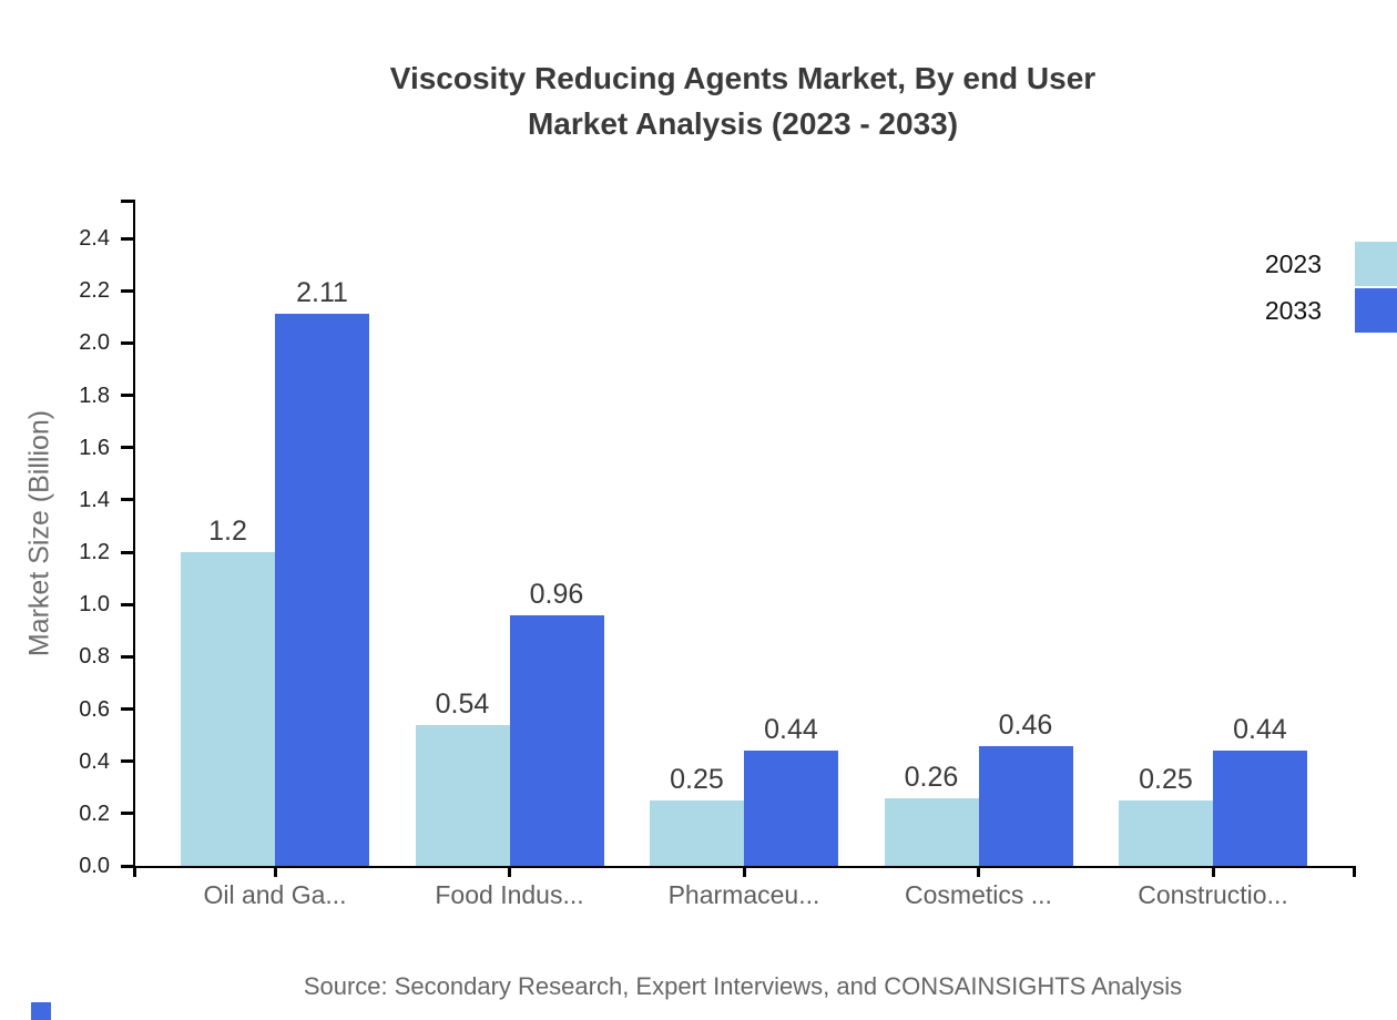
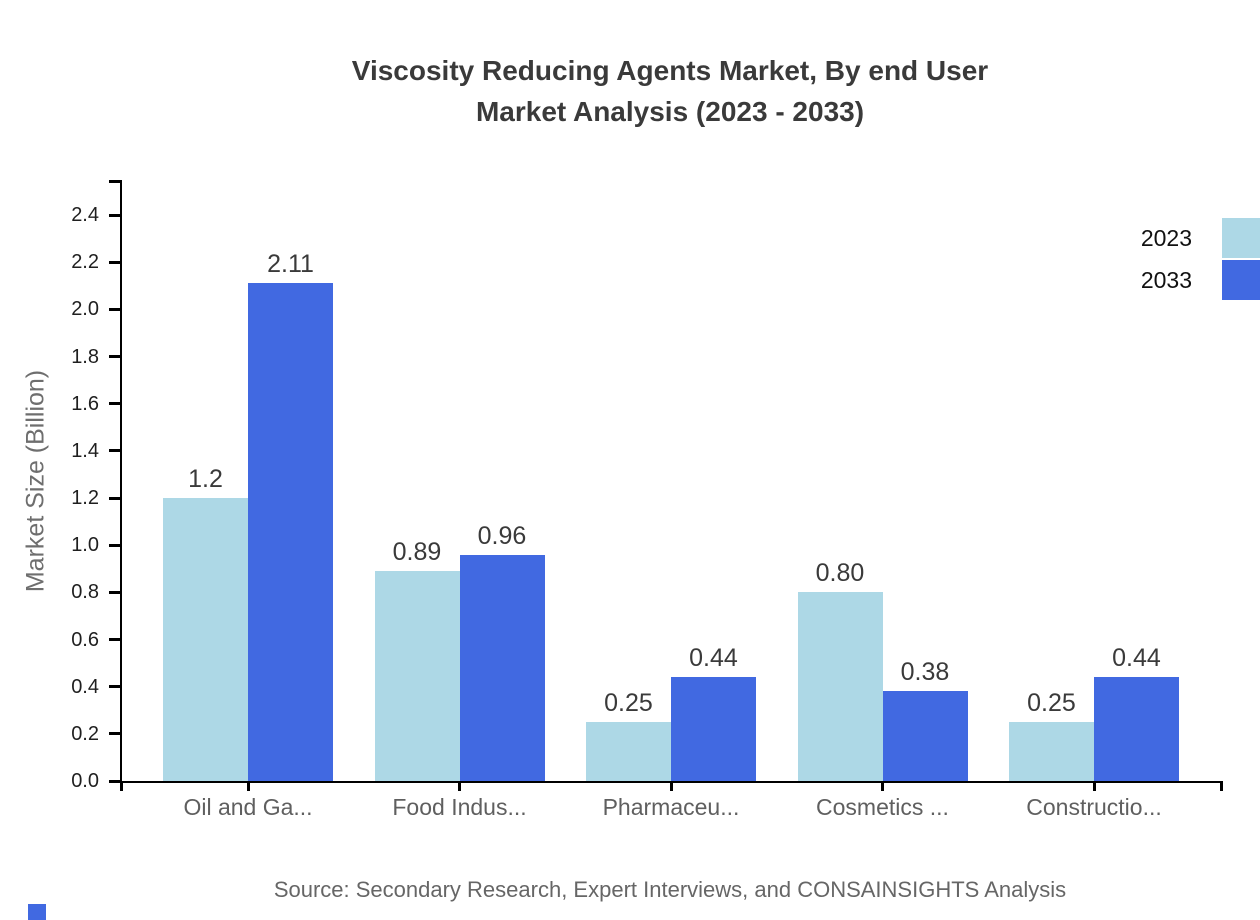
2023/Food Indus...: 0.54 -> 0.89
2023/Cosmetics ...: 0.26 -> 0.80
2033/Cosmetics ...: 0.46 -> 0.38
